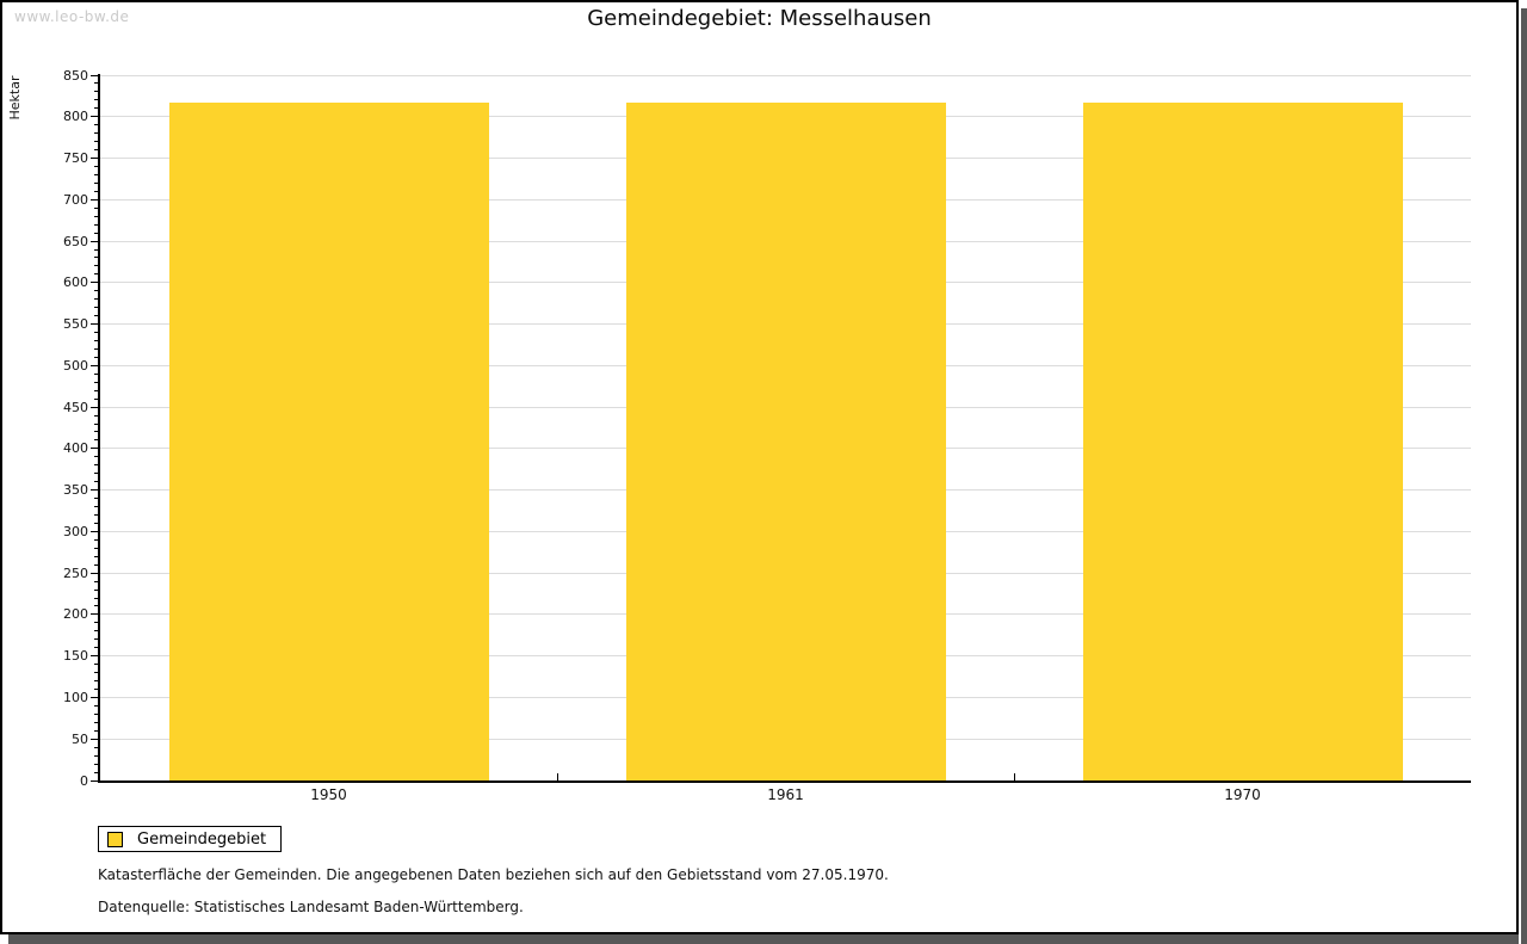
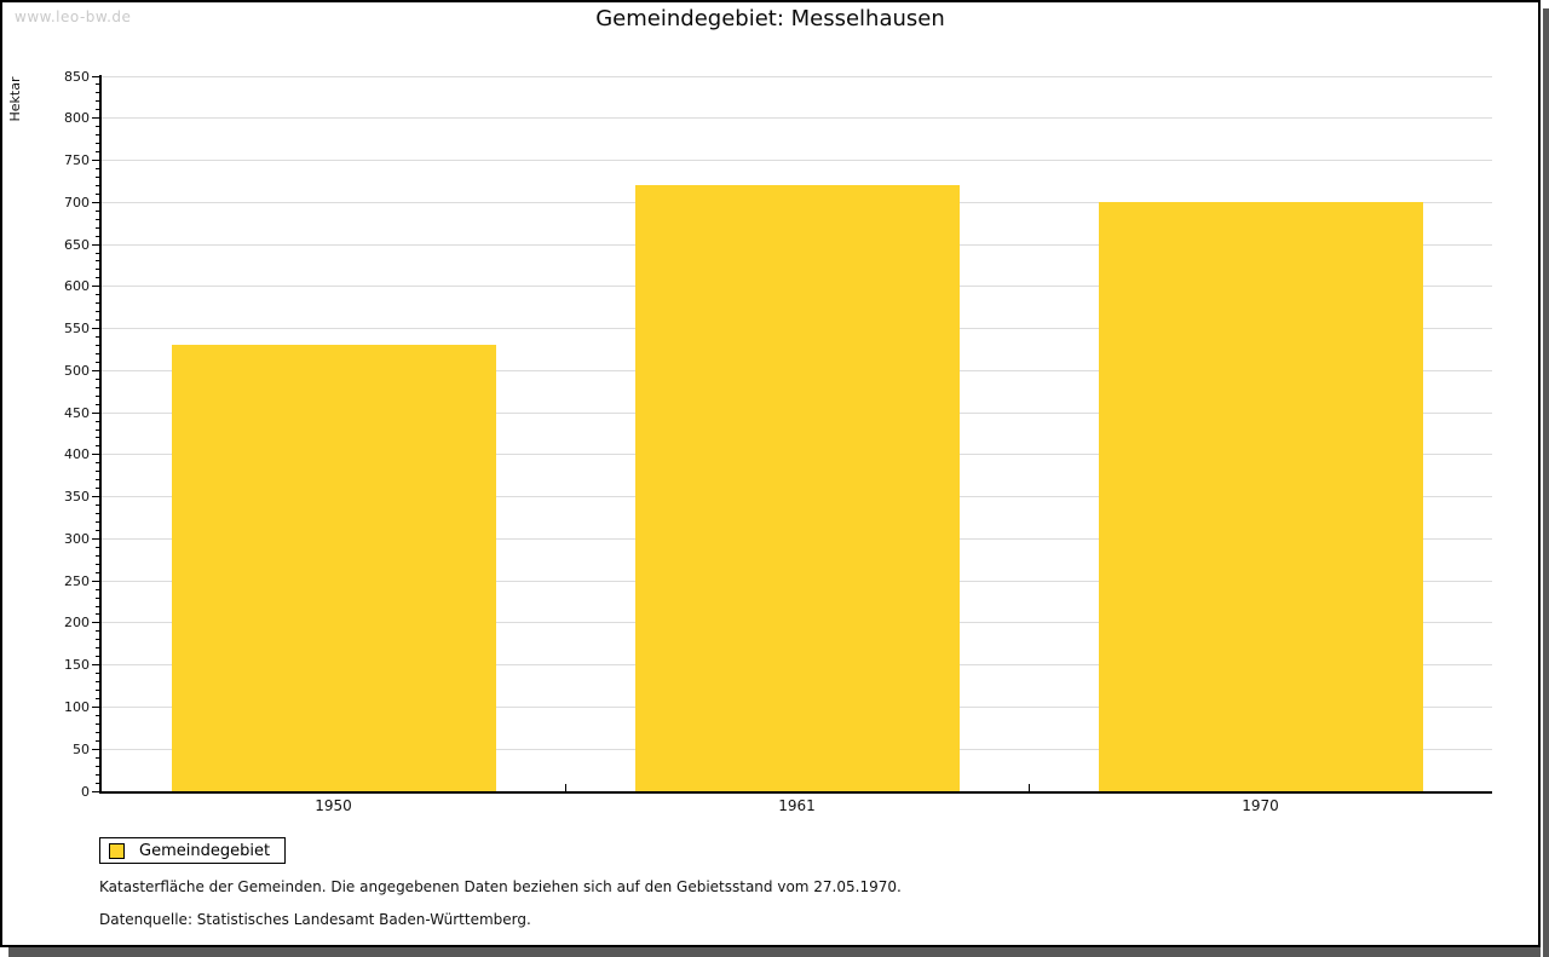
1950: 820 -> 530
1961: 820 -> 720
1970: 820 -> 700
